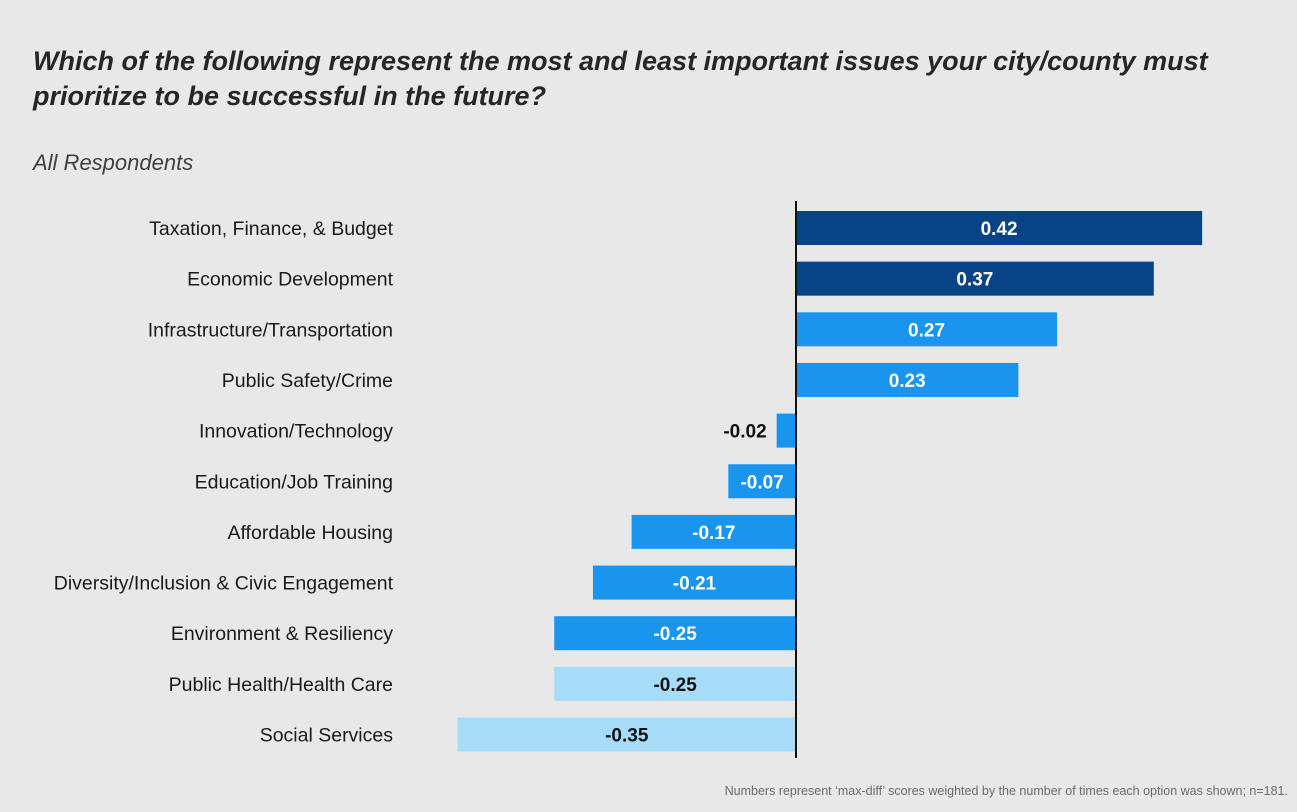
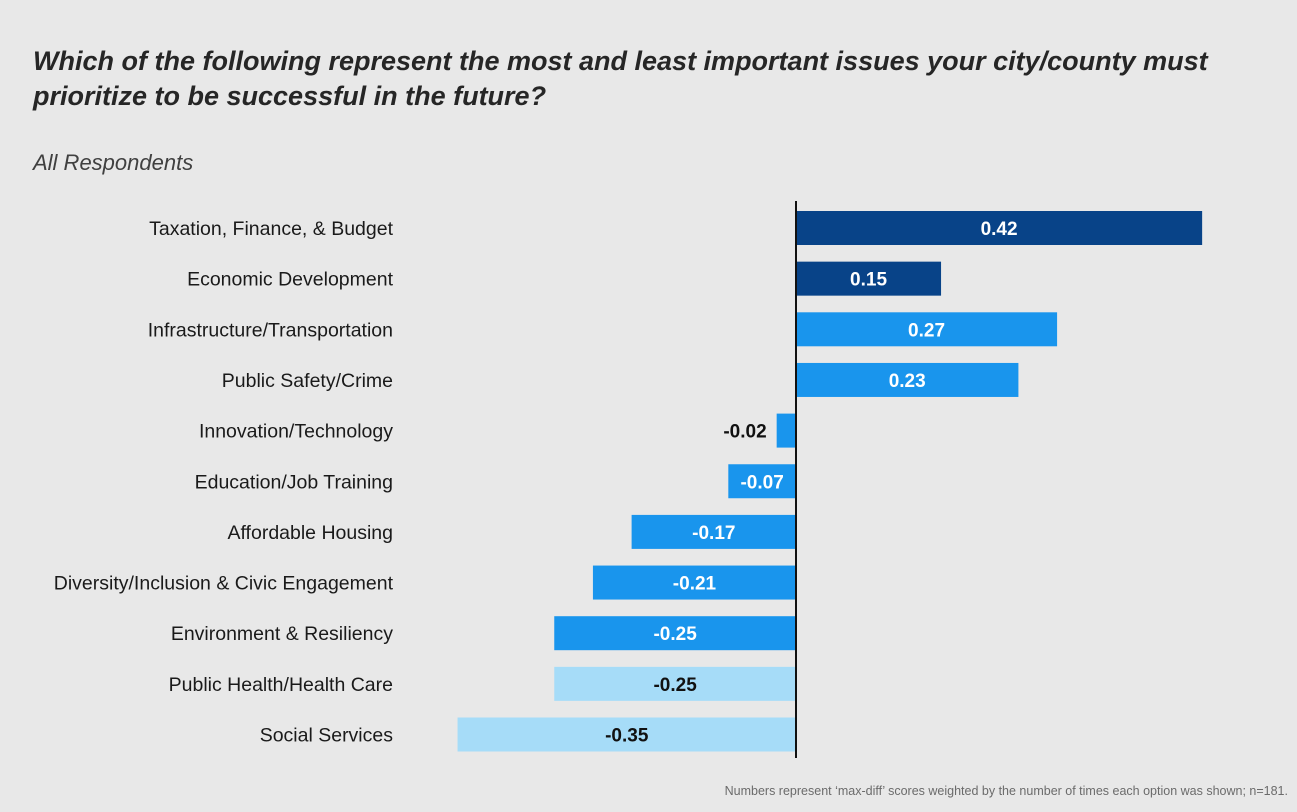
Economic Development: 0.37 -> 0.15
